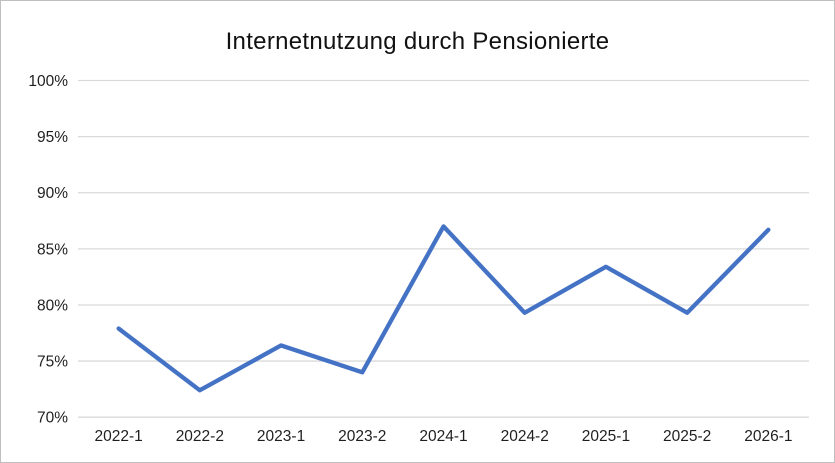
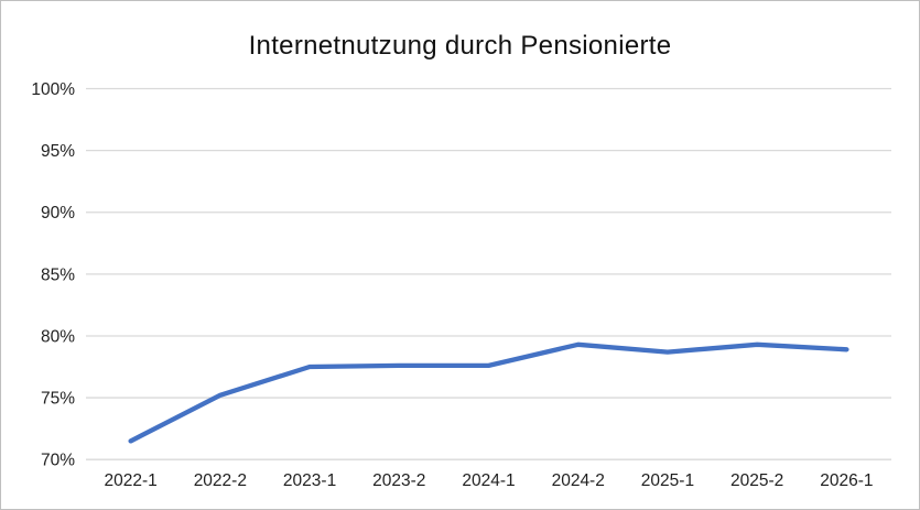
2022-1: 77.9% -> 71.5%
2022-2: 72.4% -> 75.2%
2023-1: 76.4% -> 77.5%
2023-2: 74.0% -> 77.6%
2024-1: 87.0% -> 77.6%
2025-1: 83.4% -> 78.7%
2026-1: 86.7% -> 78.9%
